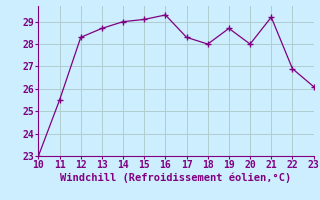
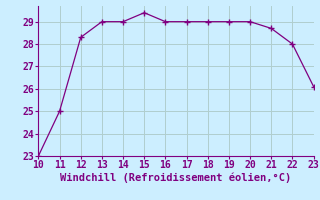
11: 25.5 -> 25.0
13: 28.7 -> 29.0
15: 29.1 -> 29.4
16: 29.3 -> 29.0
17: 28.3 -> 29.0
18: 28.0 -> 29.0
19: 28.7 -> 29.0
20: 28.0 -> 29.0
21: 29.2 -> 28.7
22: 26.9 -> 28.0
